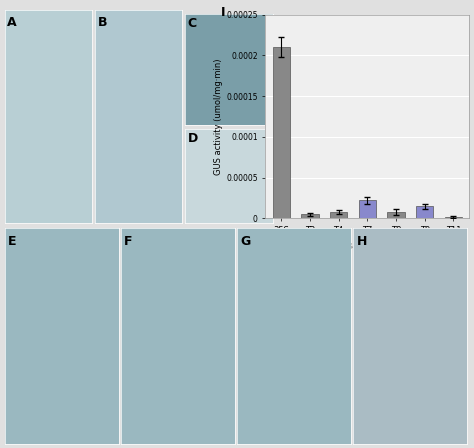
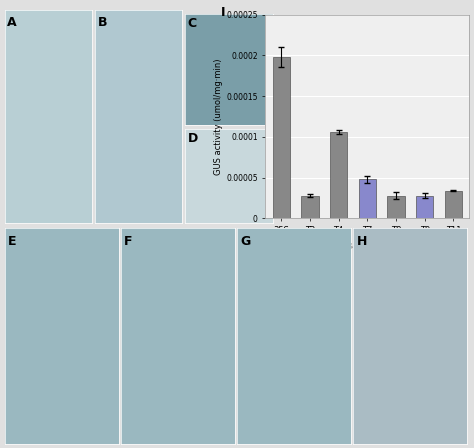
35S: 0.000210 -> 0.000198
T2: 0.000005 -> 0.000028
T4: 0.000008 -> 0.000106
T7: 0.000022 -> 0.000048
T8: 0.000008 -> 0.000028
T9: 0.000015 -> 0.000028
T11: 0.000002 -> 0.000034
